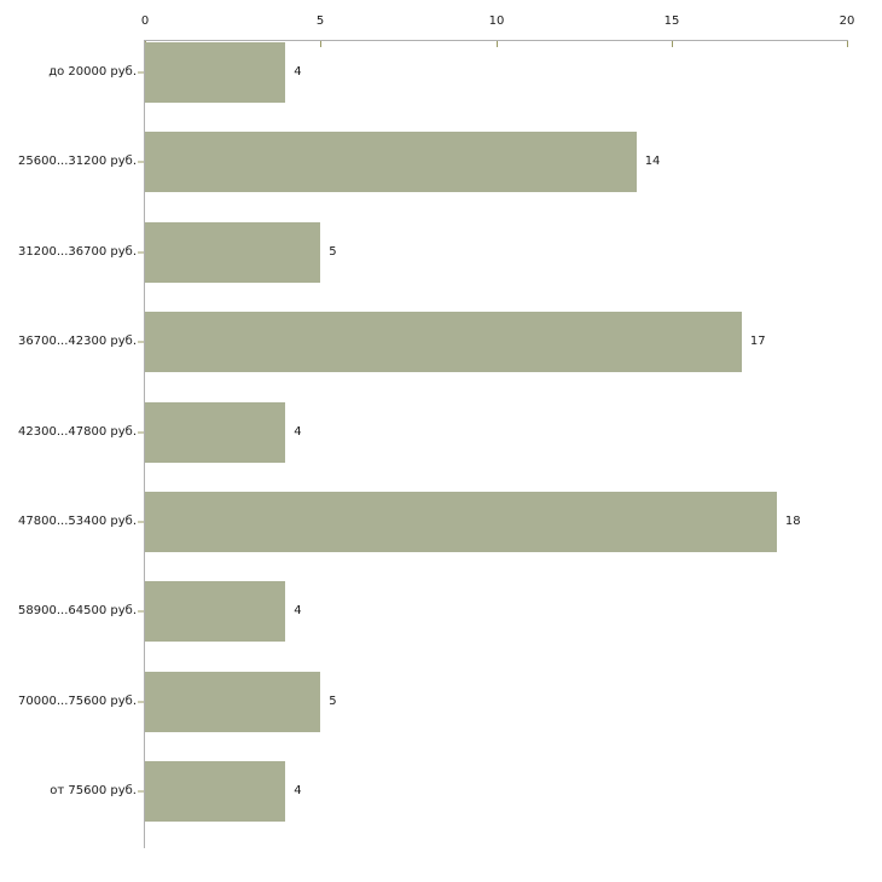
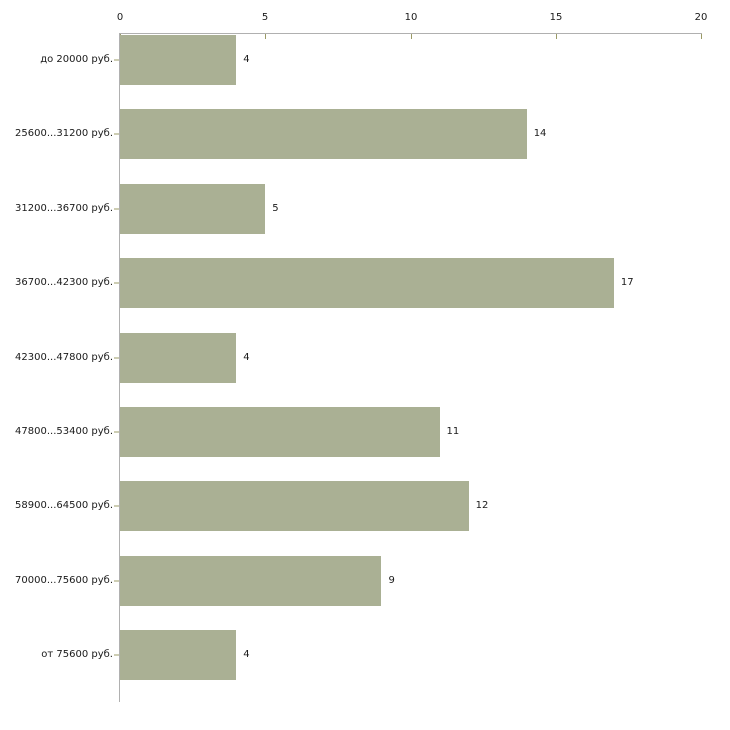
47800...53400 руб.: 18 -> 11
58900...64500 руб.: 4 -> 12
70000...75600 руб.: 5 -> 9
